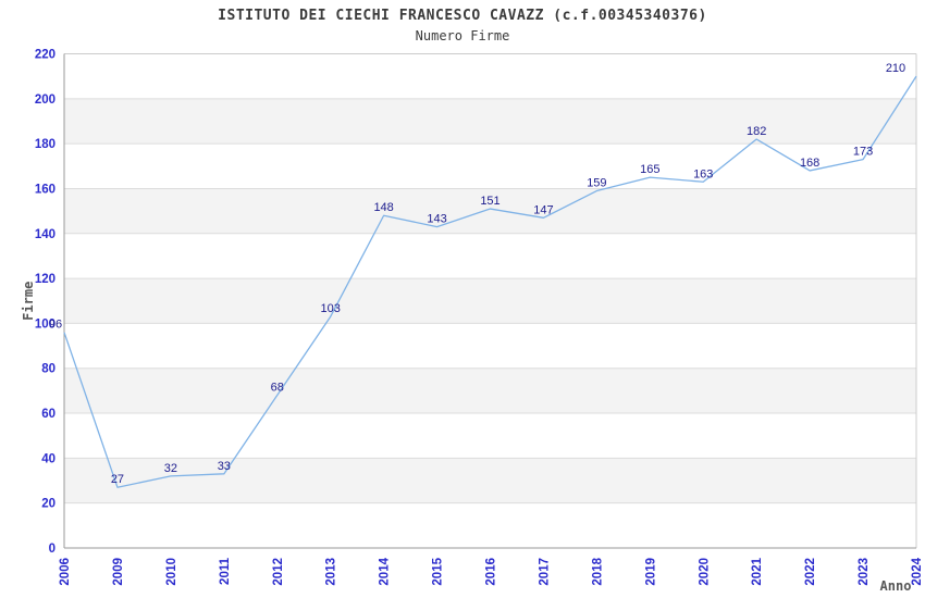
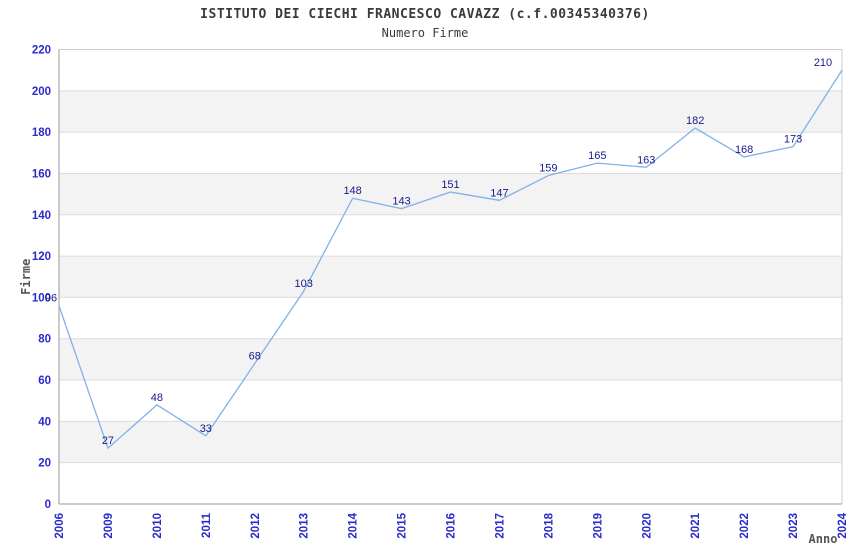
2010: 32 -> 48
